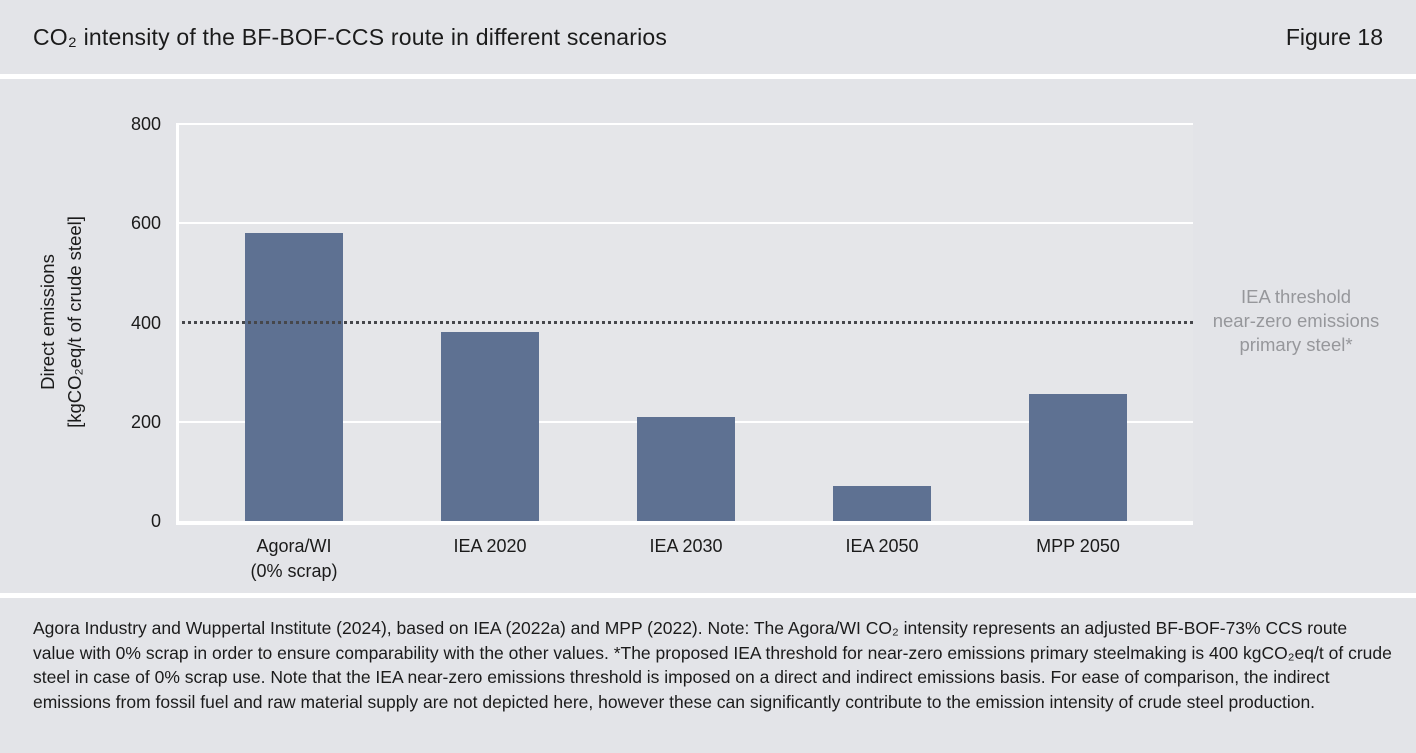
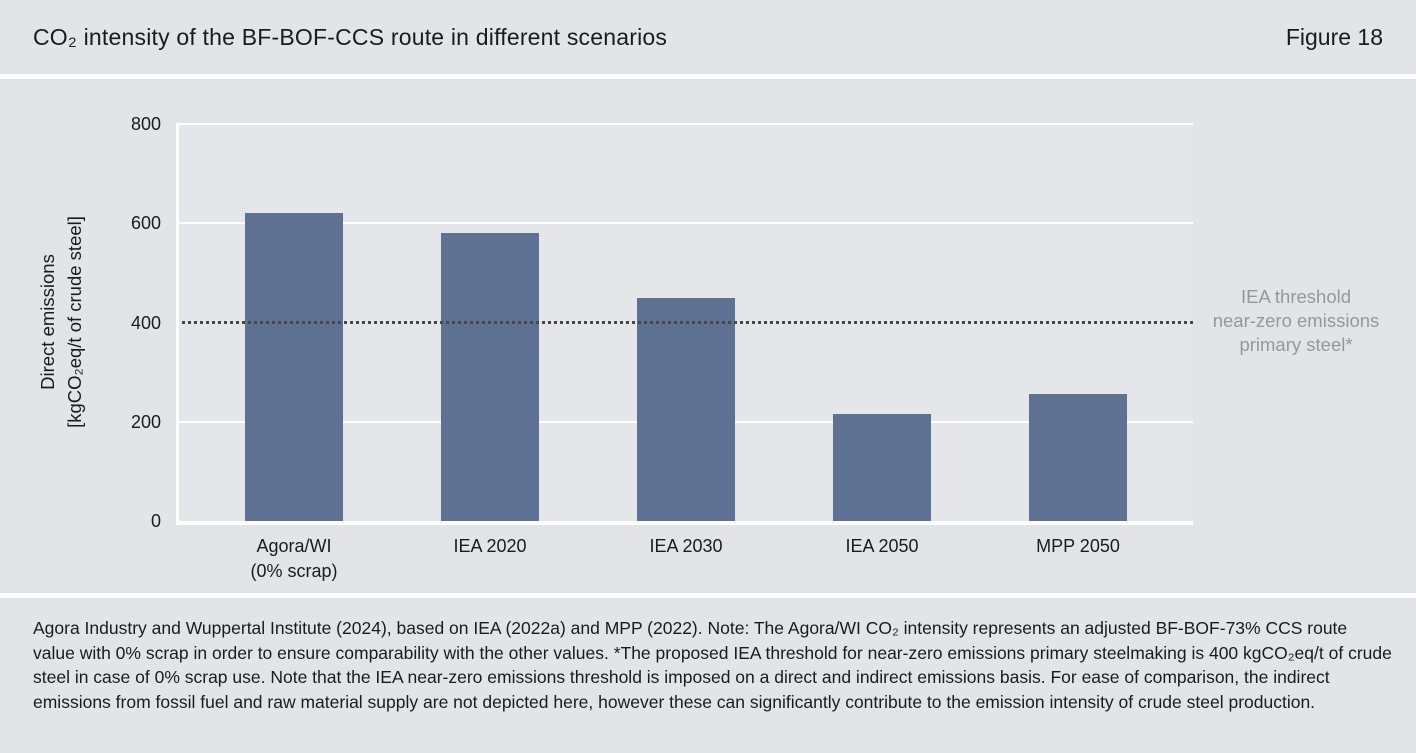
Agora/WI (0% scrap): 580 -> 620
IEA 2020: 380 -> 580
IEA 2030: 210 -> 450
IEA 2050: 70 -> 220
